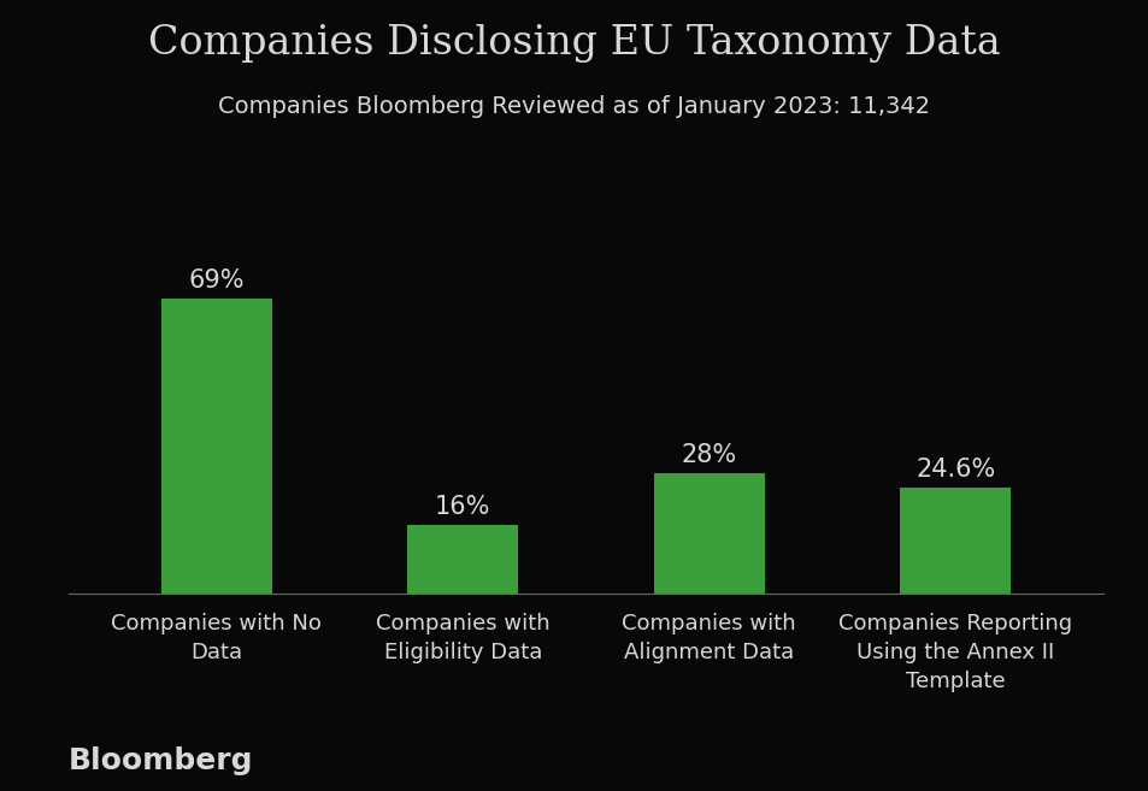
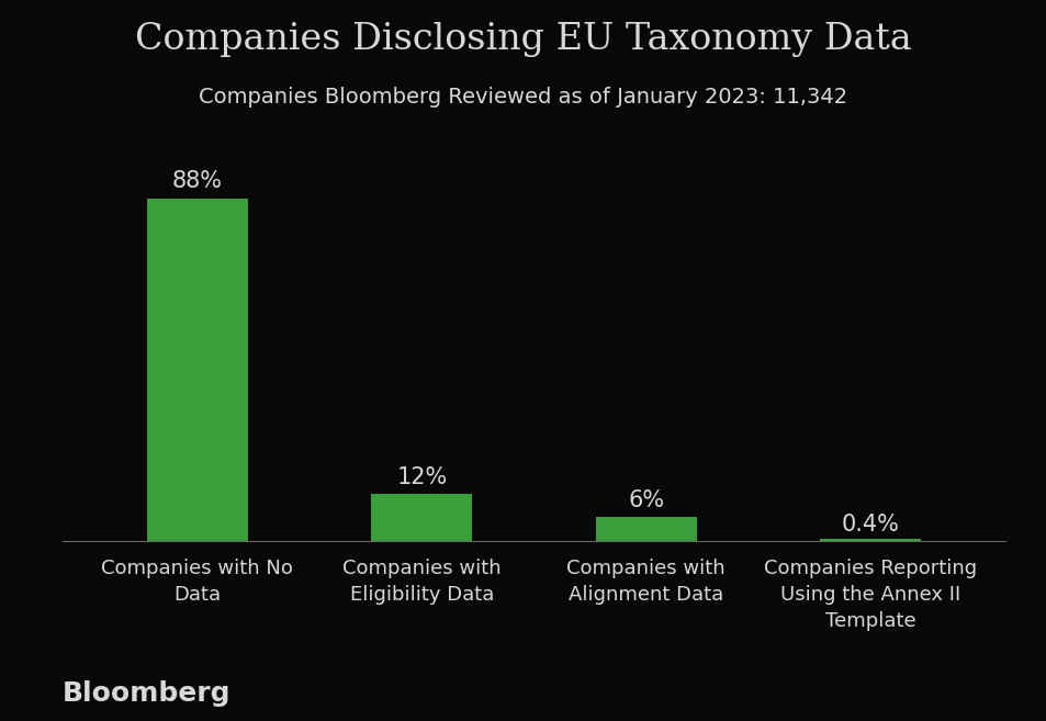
Companies with No Data: 69% -> 88%
Companies with Eligibility Data: 16% -> 12%
Companies with Alignment Data: 28% -> 6%
Companies Reporting Using the Annex II Template: 24.6% -> 0.4%
